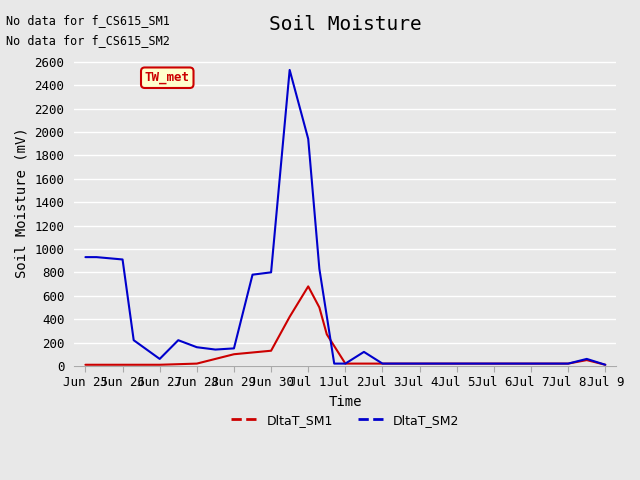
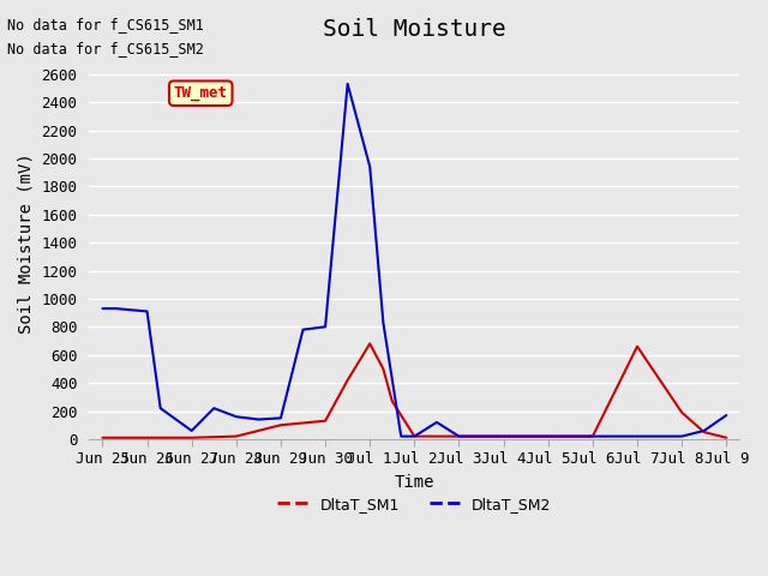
DltaT_SM1/Jul 7: 20 -> 660
DltaT_SM1/Jul 8: 20 -> 190
DltaT_SM2/Jul 9: 10 -> 170
